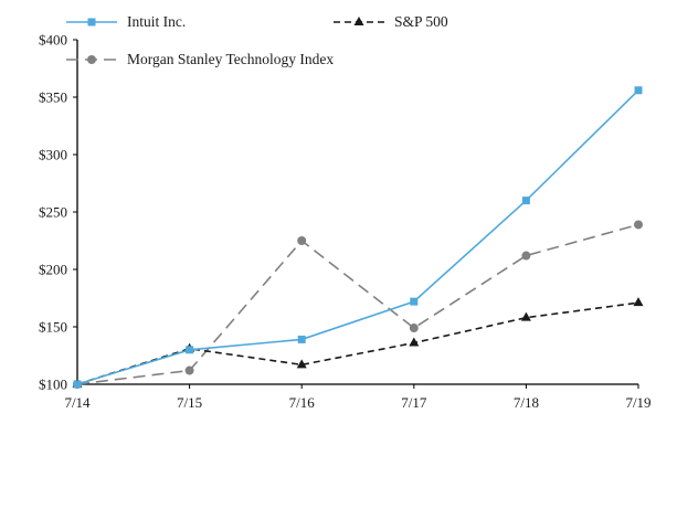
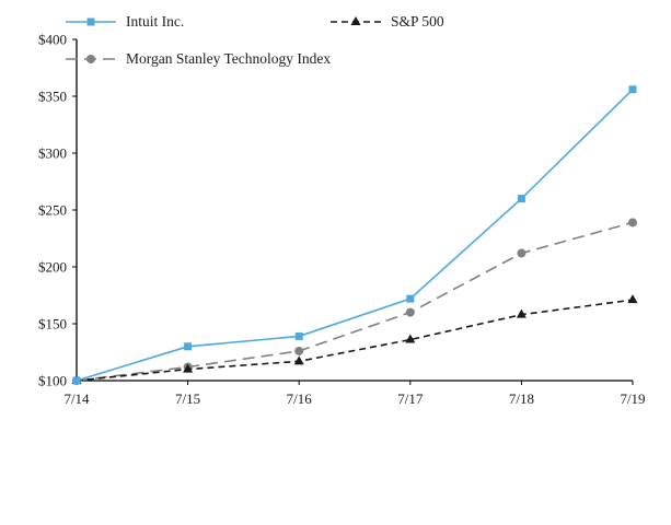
S&P 500/7/15: $131 -> $110
Morgan Stanley Technology Index/7/16: $225 -> $126
Morgan Stanley Technology Index/7/17: $149 -> $160
